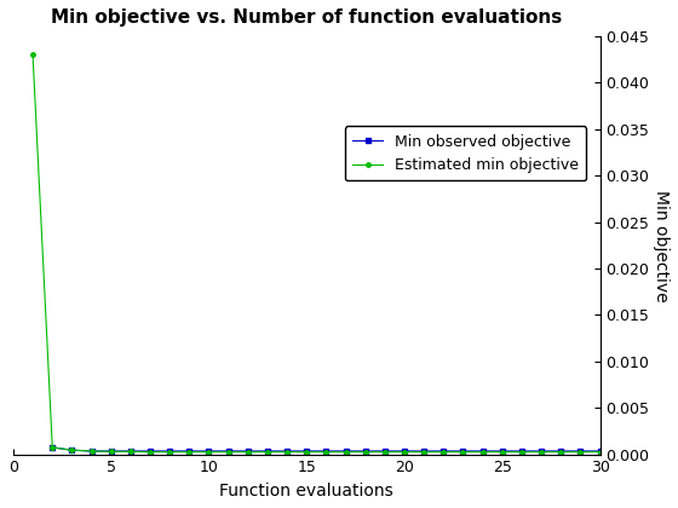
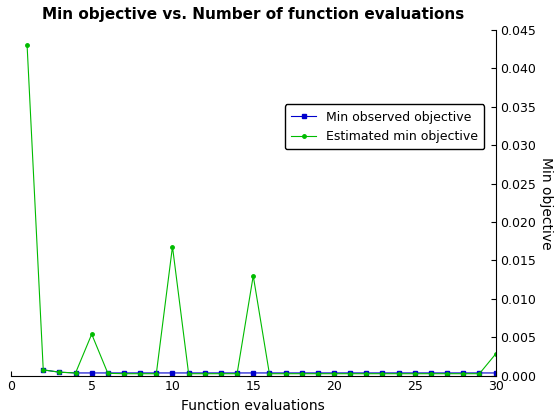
Estimated min objective/5: 0.0003 -> 0.0054
Estimated min objective/10: 0.0003 -> 0.0168
Estimated min objective/15: 0.0003 -> 0.0130
Estimated min objective/30: 0.0003 -> 0.0028
